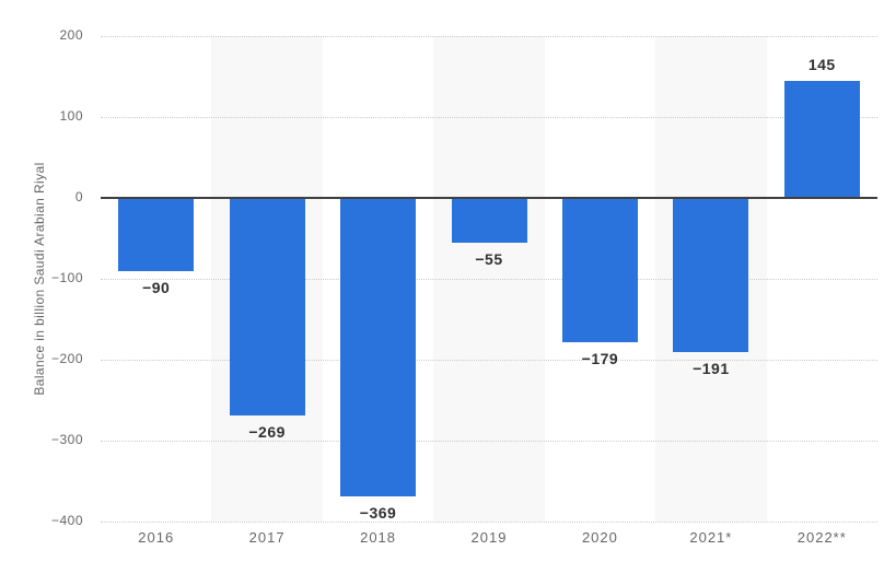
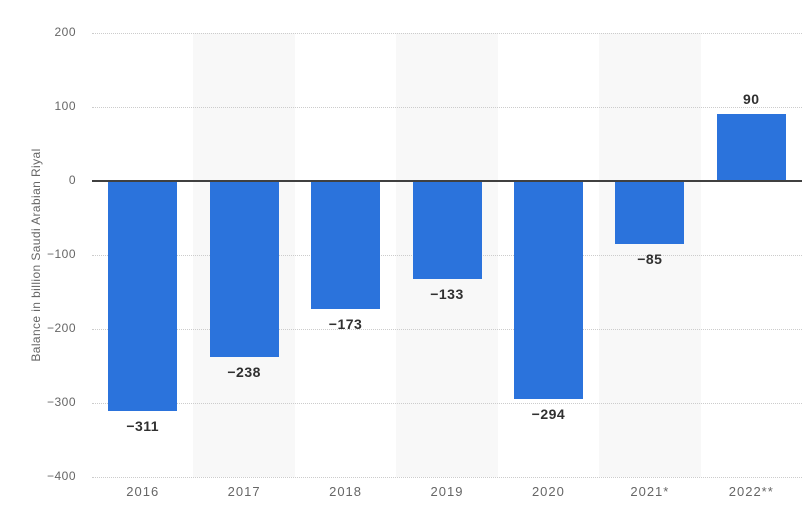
2016: −90 -> −311
2017: −269 -> −238
2018: −369 -> −173
2019: −55 -> −133
2020: −179 -> −294
2021*: −191 -> −85
2022**: 145 -> 90
